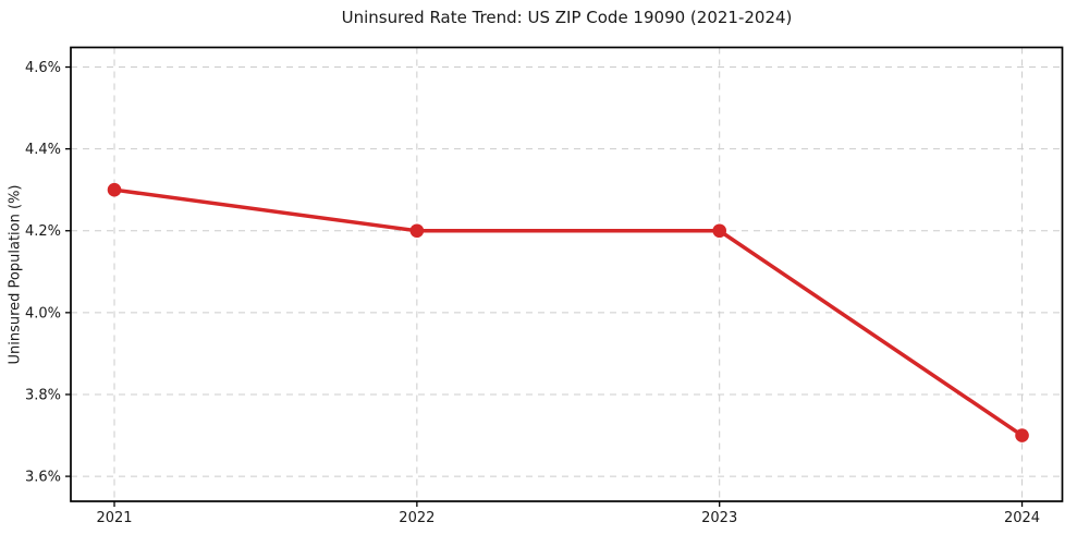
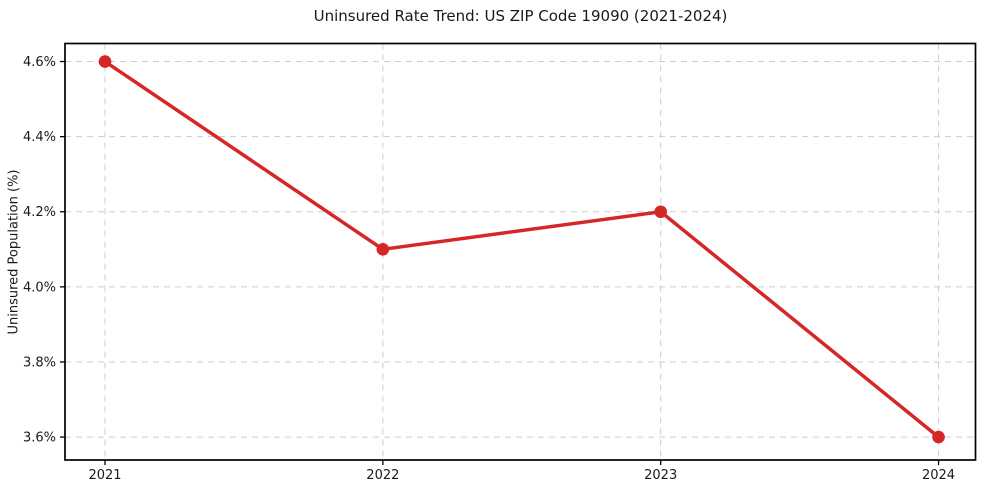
2021: 4.3% -> 4.6%
2022: 4.2% -> 4.1%
2024: 3.7% -> 3.6%
